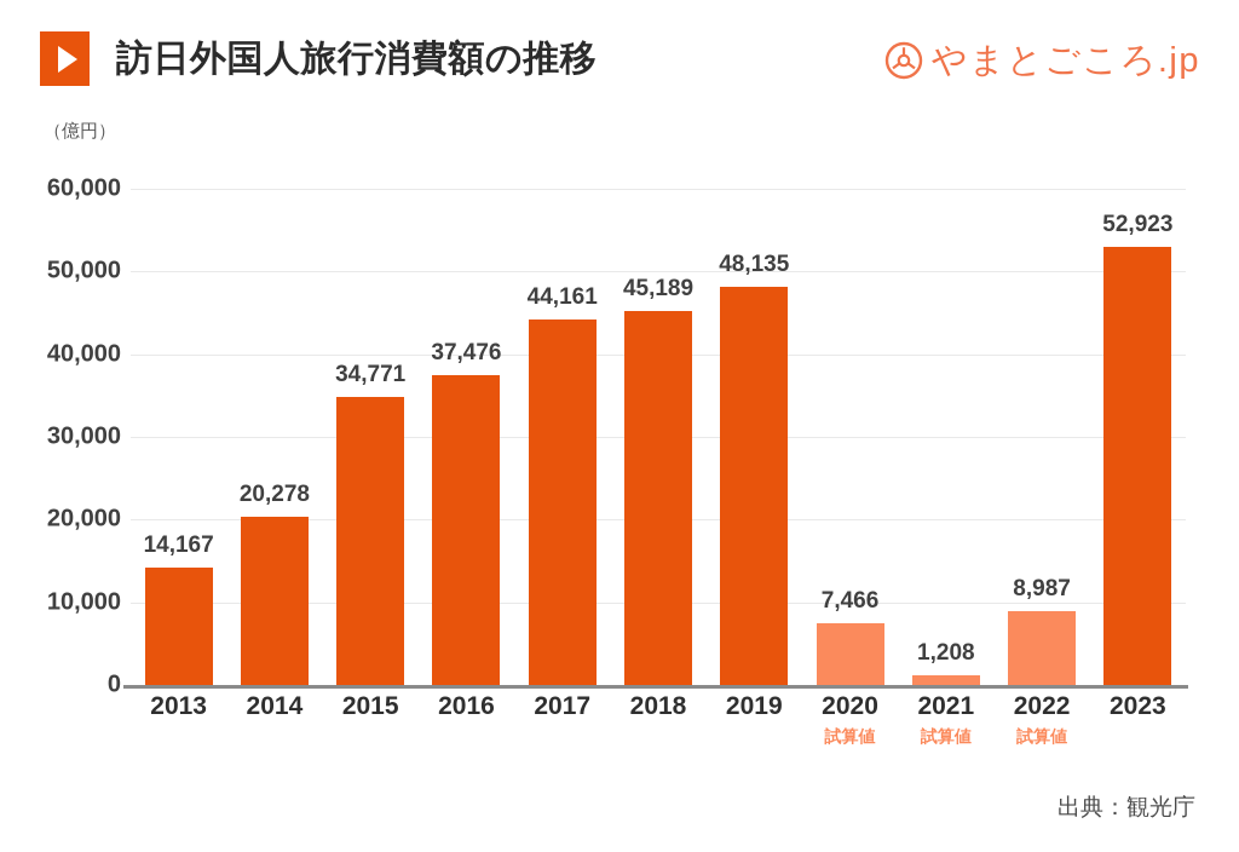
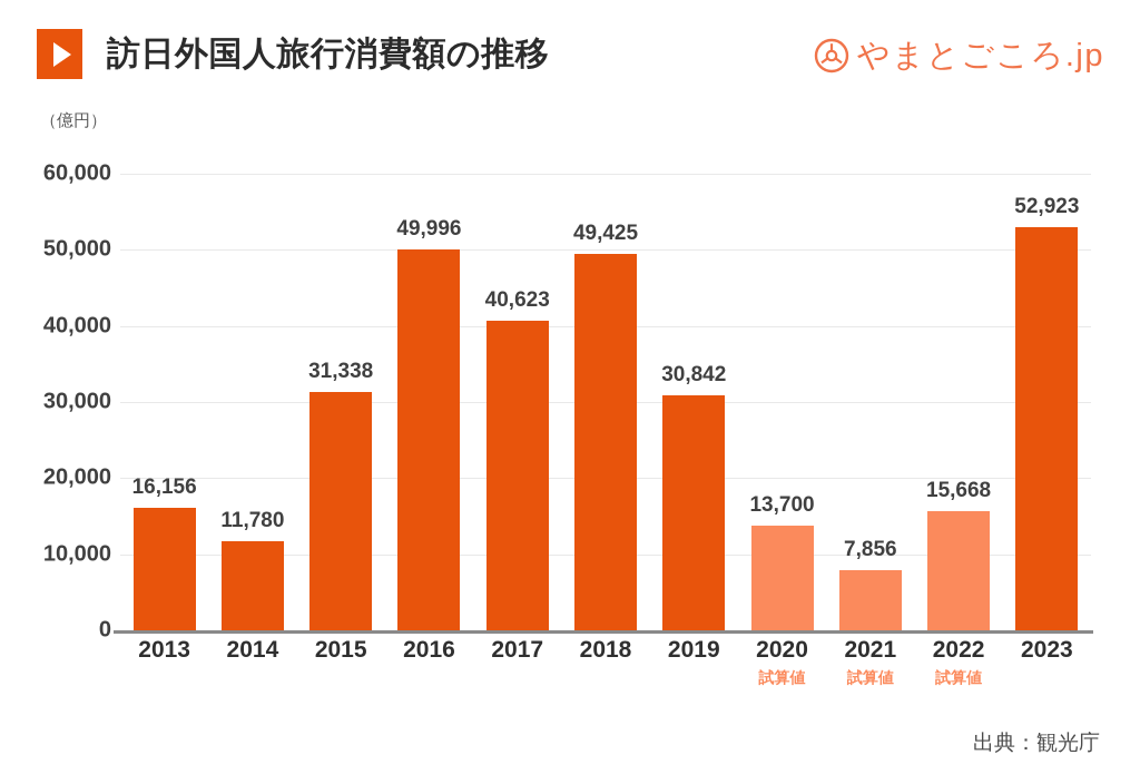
2013: 14,167 -> 16,156
2014: 20,278 -> 11,780
2015: 34,771 -> 31,338
2016: 37,476 -> 49,996
2017: 44,161 -> 40,623
2018: 45,189 -> 49,425
2019: 48,135 -> 30,842
2020: 7,466 -> 13,700
2021: 1,208 -> 7,856
2022: 8,987 -> 15,668
